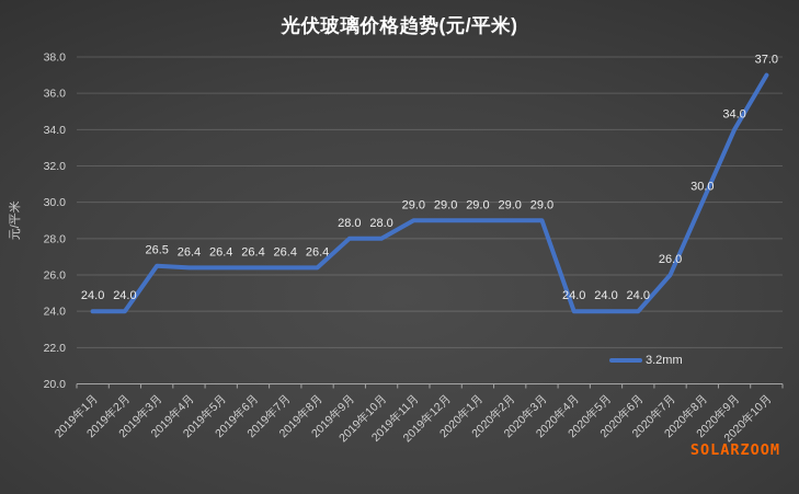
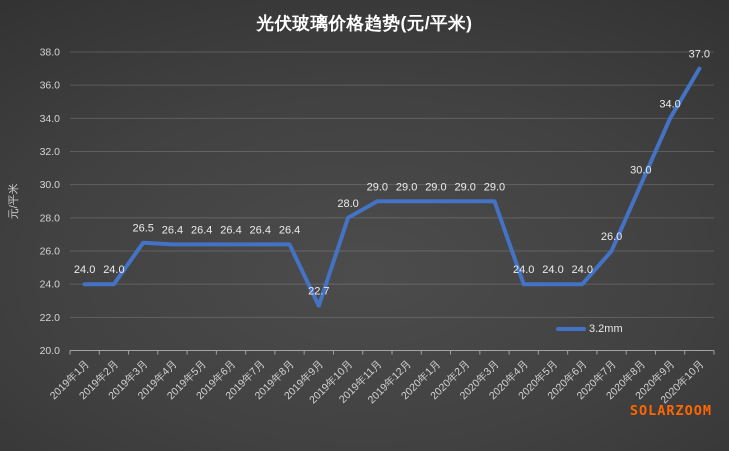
2019年9月: 28.0 -> 22.7
